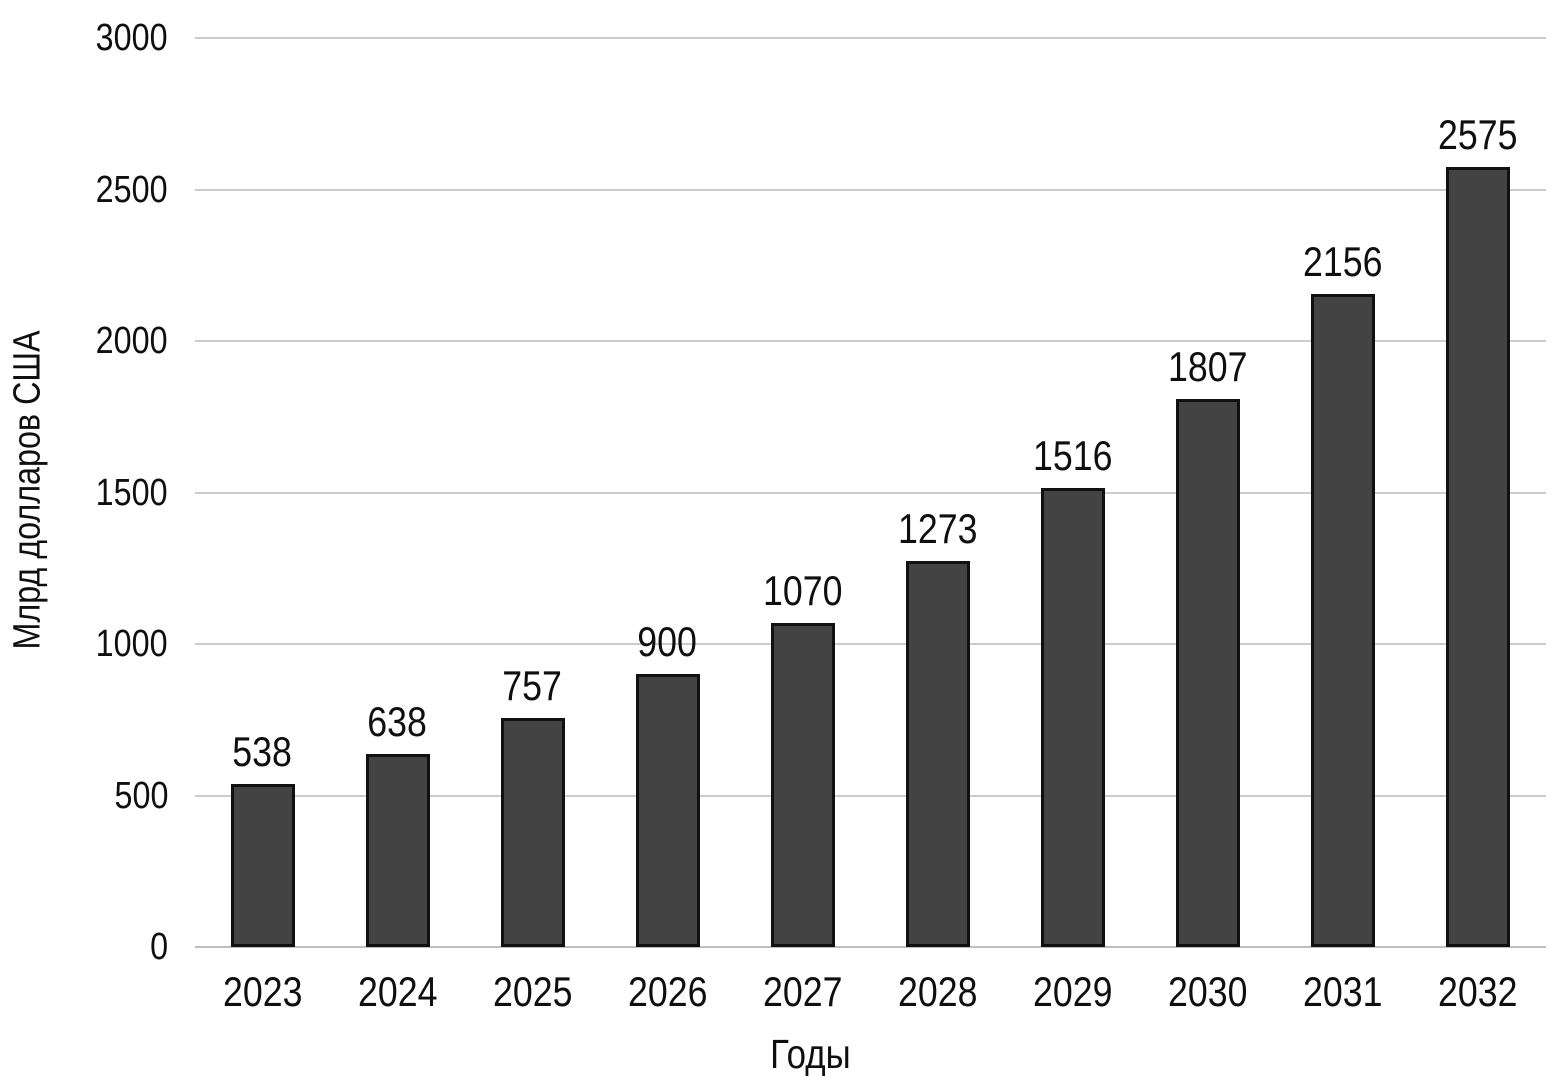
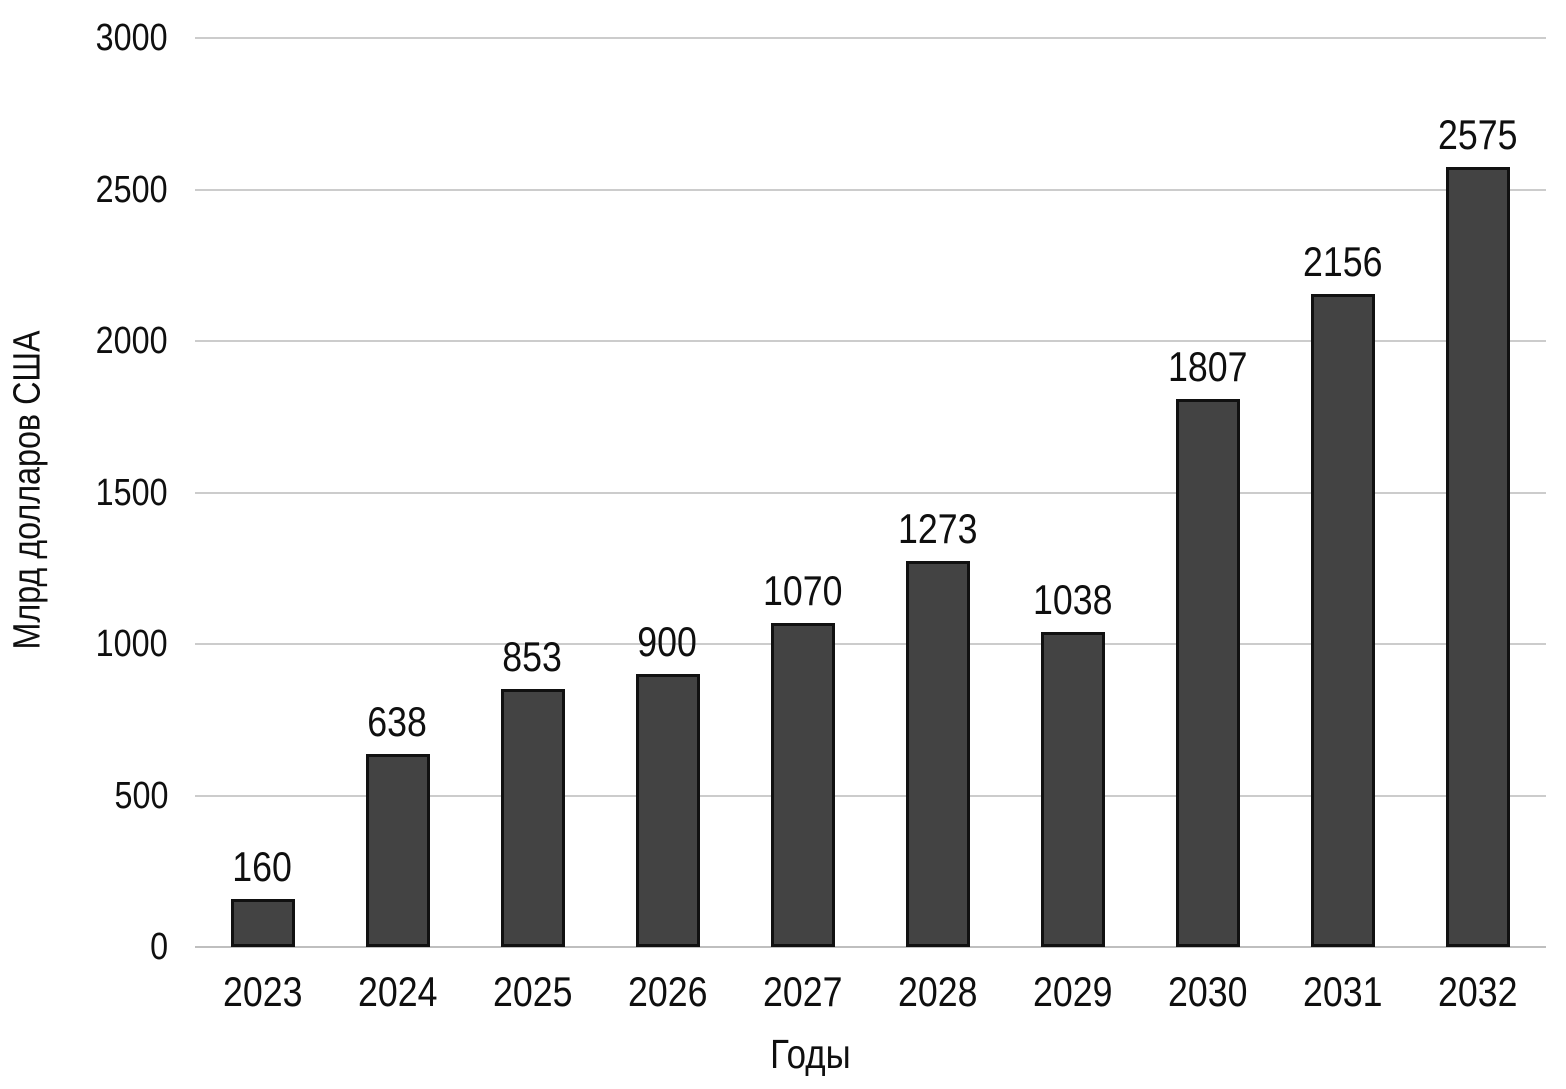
2023: 538 -> 160
2025: 757 -> 853
2029: 1516 -> 1038
